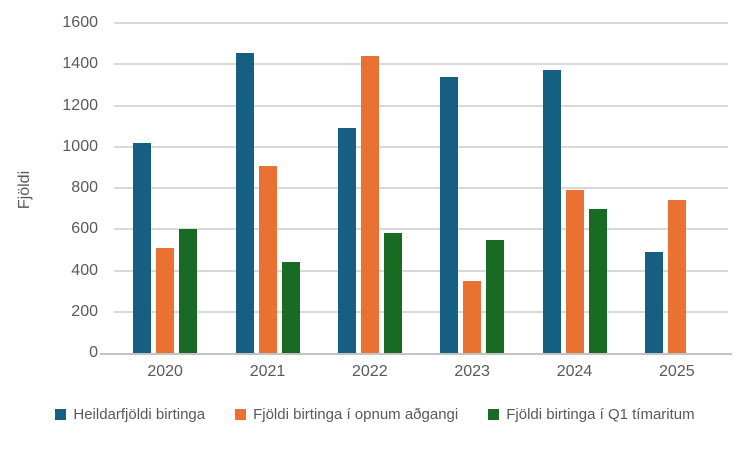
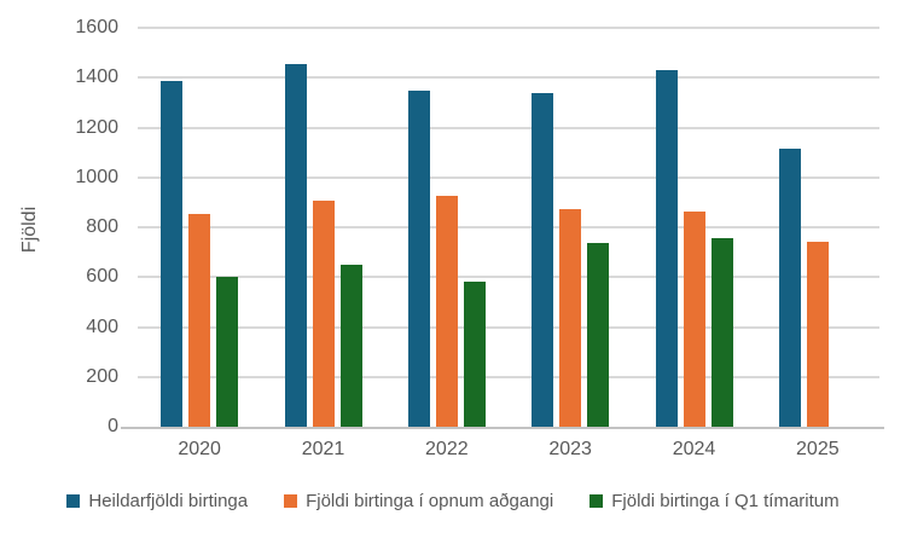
Heildarfjöldi birtinga/2020: 1020 -> 1380
Fjöldi birtinga í opnum aðgangi/2020: 510 -> 860
Fjöldi birtinga í Q1 tímaritum/2021: 440 -> 650
Heildarfjöldi birtinga/2022: 1090 -> 1350
Fjöldi birtinga í opnum aðgangi/2022: 1440 -> 920
Fjöldi birtinga í opnum aðgangi/2023: 350 -> 880
Fjöldi birtinga í Q1 tímaritum/2023: 550 -> 740
Heildarfjöldi birtinga/2024: 1370 -> 1430
Fjöldi birtinga í opnum aðgangi/2024: 790 -> 860
Fjöldi birtinga í Q1 tímaritum/2024: 700 -> 760
Heildarfjöldi birtinga/2025: 490 -> 1120
